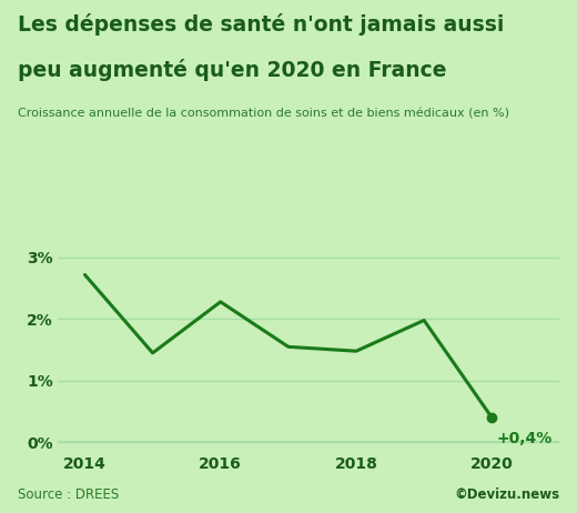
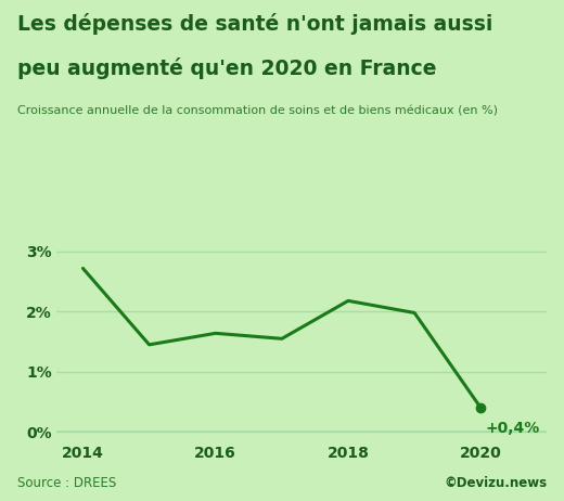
2016: 2.28% -> 1.64%
2018: 1.48% -> 2.18%
